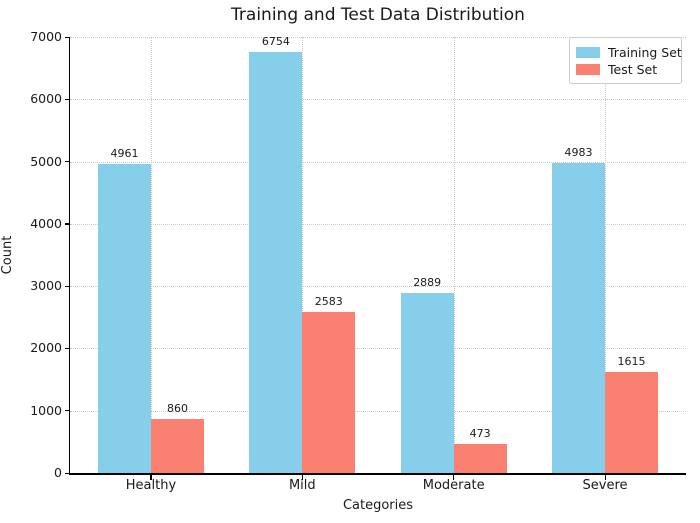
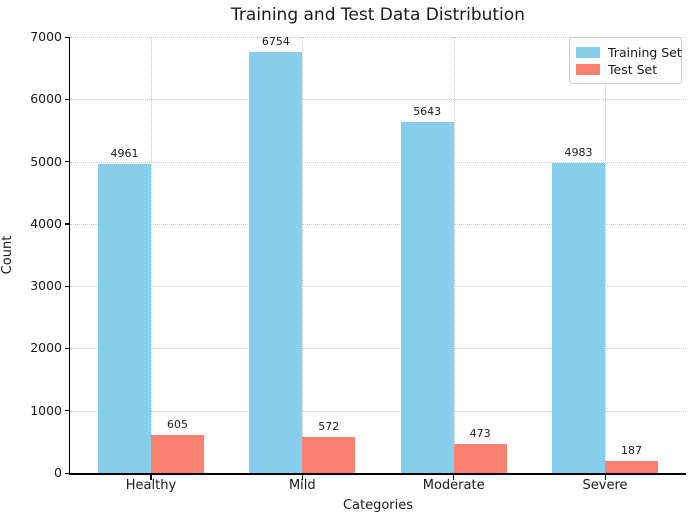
Test Set/Healthy: 860 -> 605
Test Set/Mild: 2583 -> 572
Training Set/Moderate: 2889 -> 5643
Test Set/Severe: 1615 -> 187
